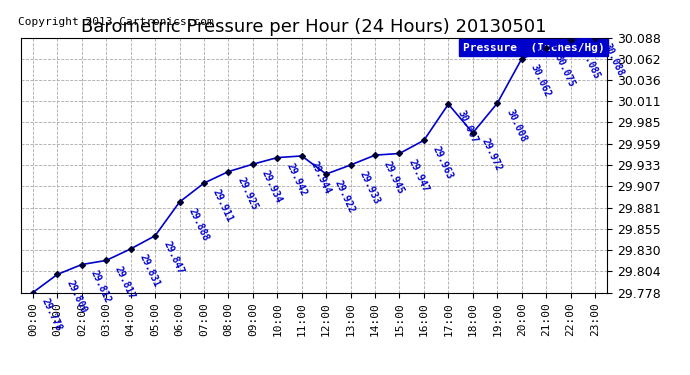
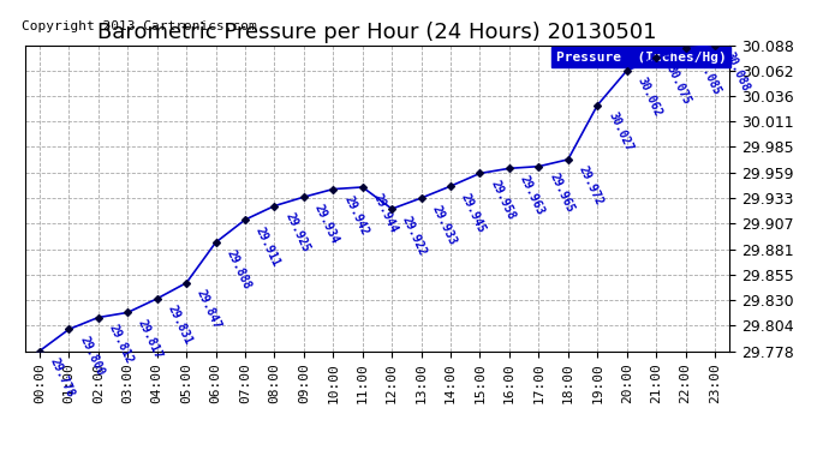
15:00: 29.947 -> 29.958
17:00: 30.007 -> 29.965
19:00: 30.008 -> 30.027
